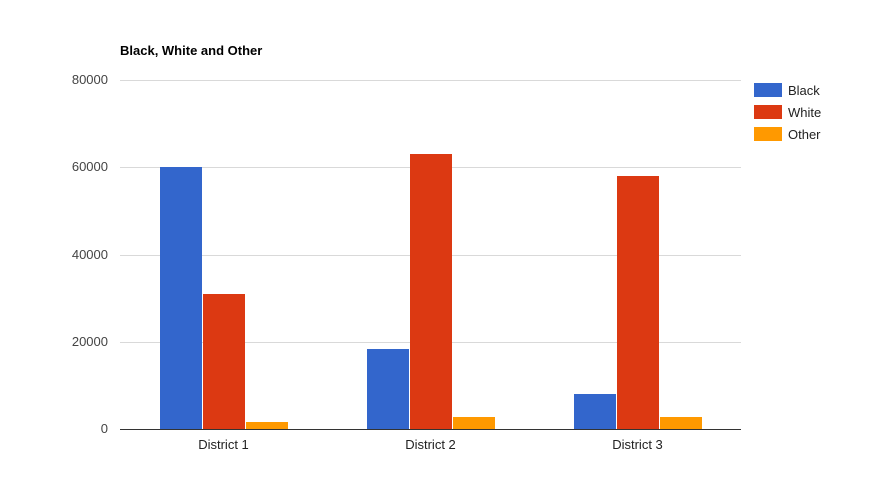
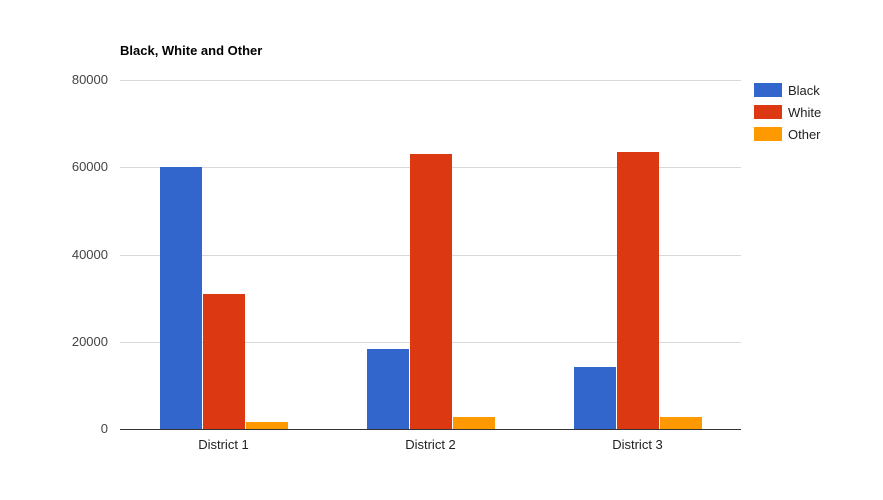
Black/District 3: 8000 -> 14000
White/District 3: 58000 -> 64000
